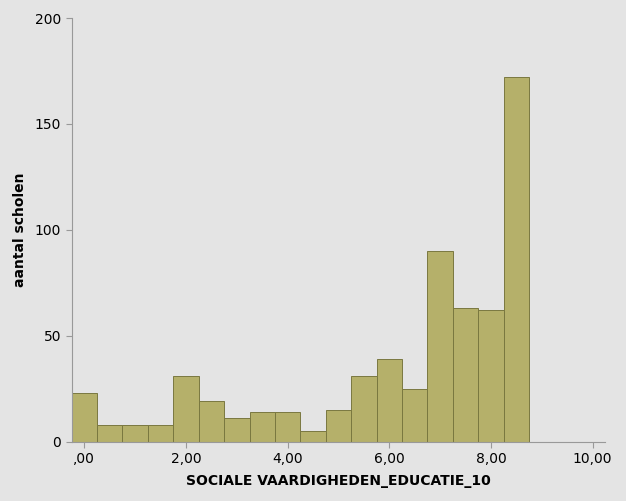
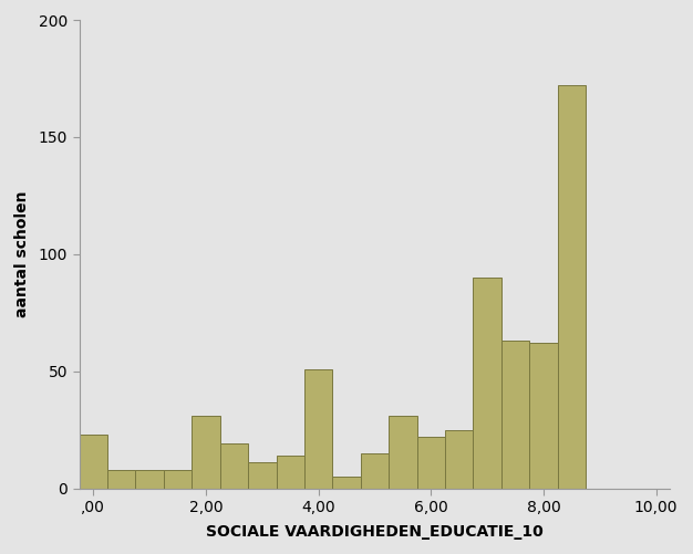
4,00: 14 -> 51
6,00: 39 -> 22
